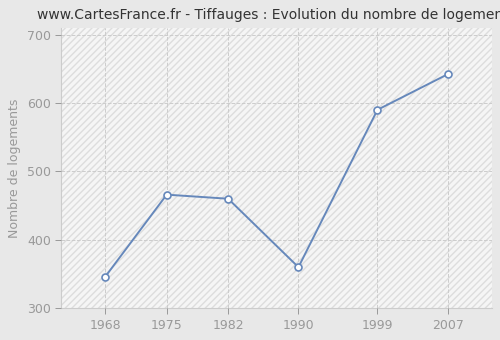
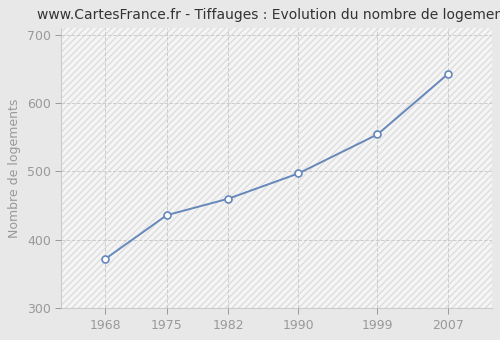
1968: 346 -> 372
1975: 466 -> 436
1990: 360 -> 497
1999: 590 -> 554
